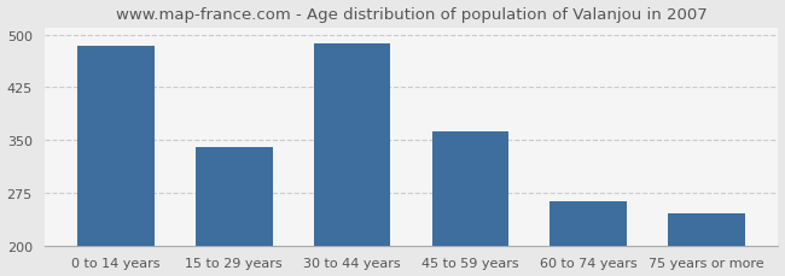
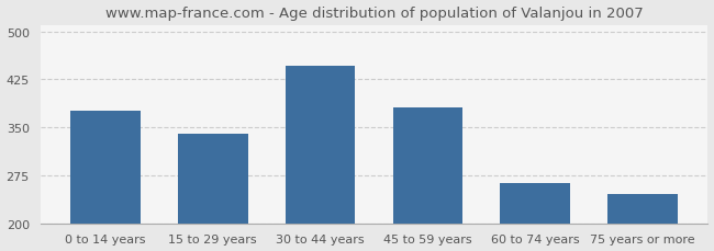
0 to 14 years: 484 -> 376
30 to 44 years: 487 -> 446
45 to 59 years: 362 -> 382
